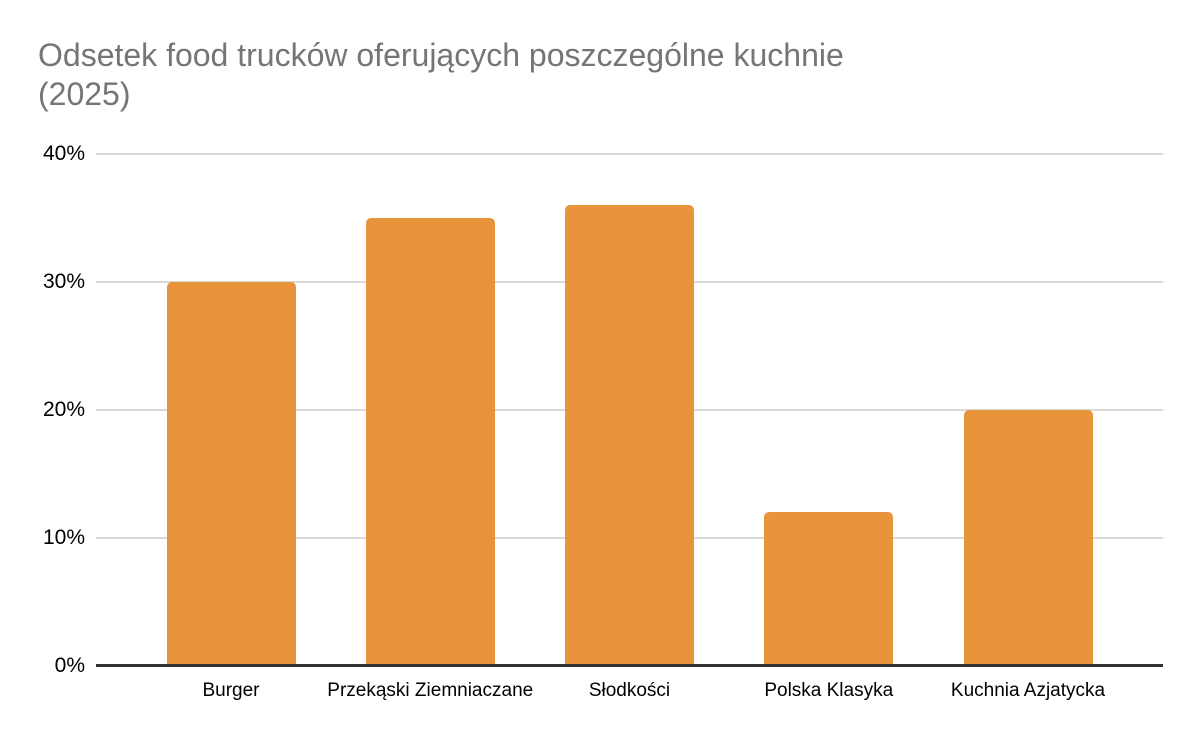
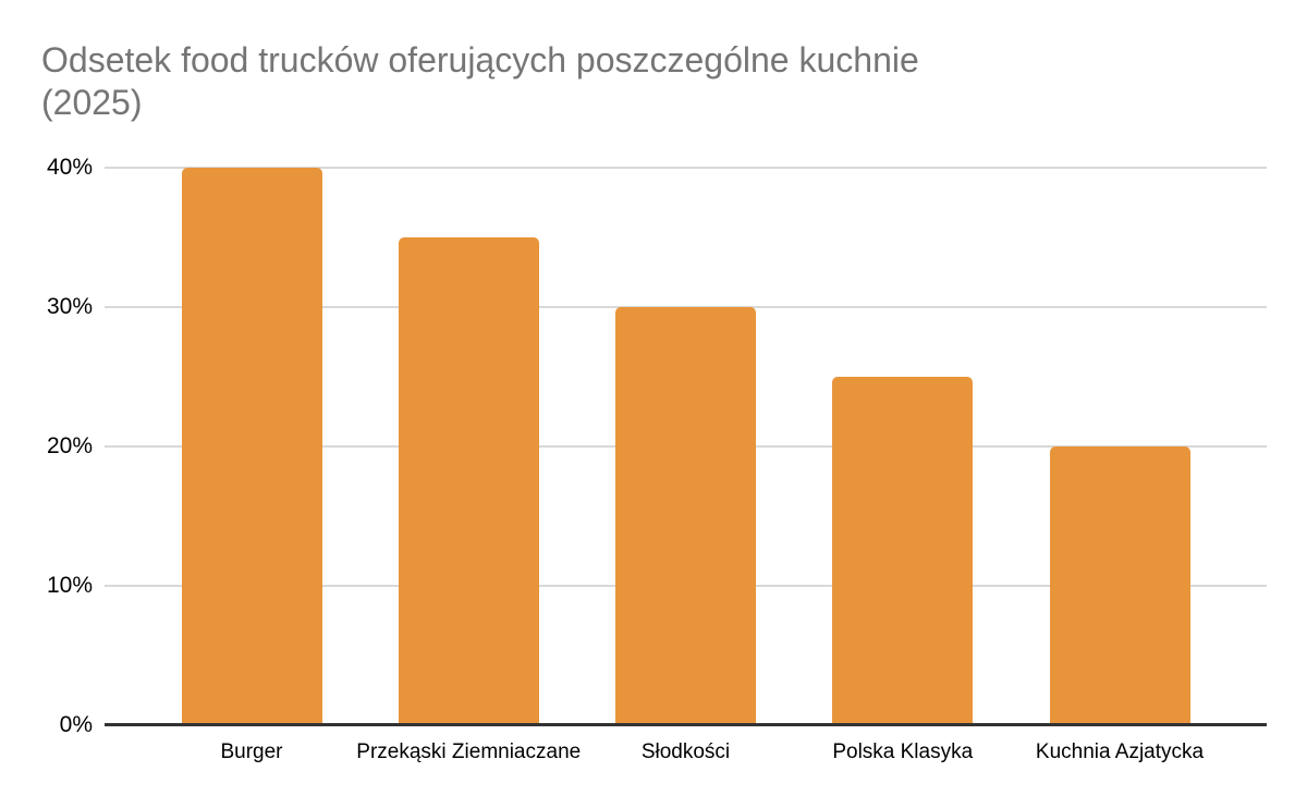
Burger: 30% -> 40%
Słodkości: 36% -> 30%
Polska Klasyka: 12% -> 25%
